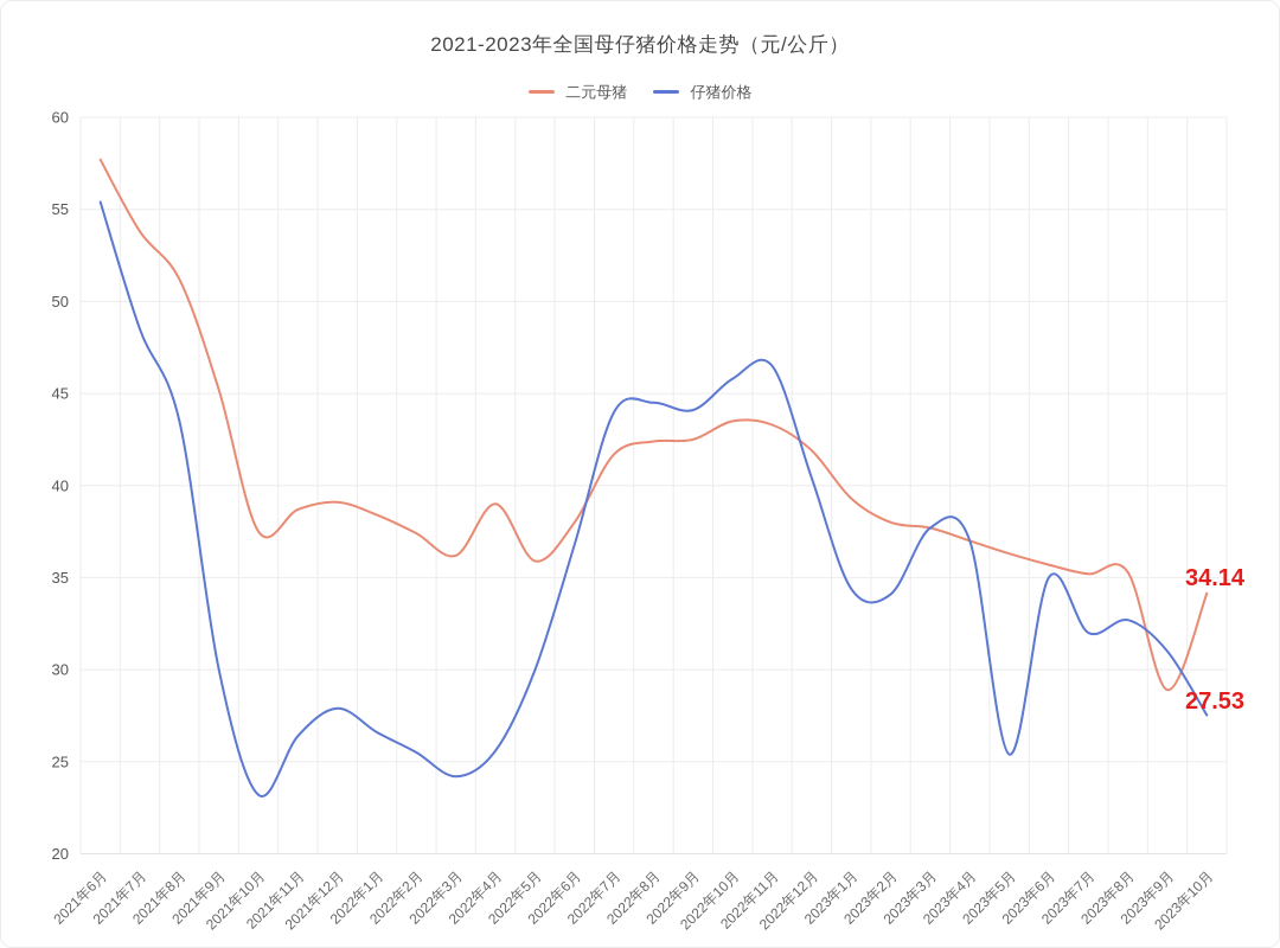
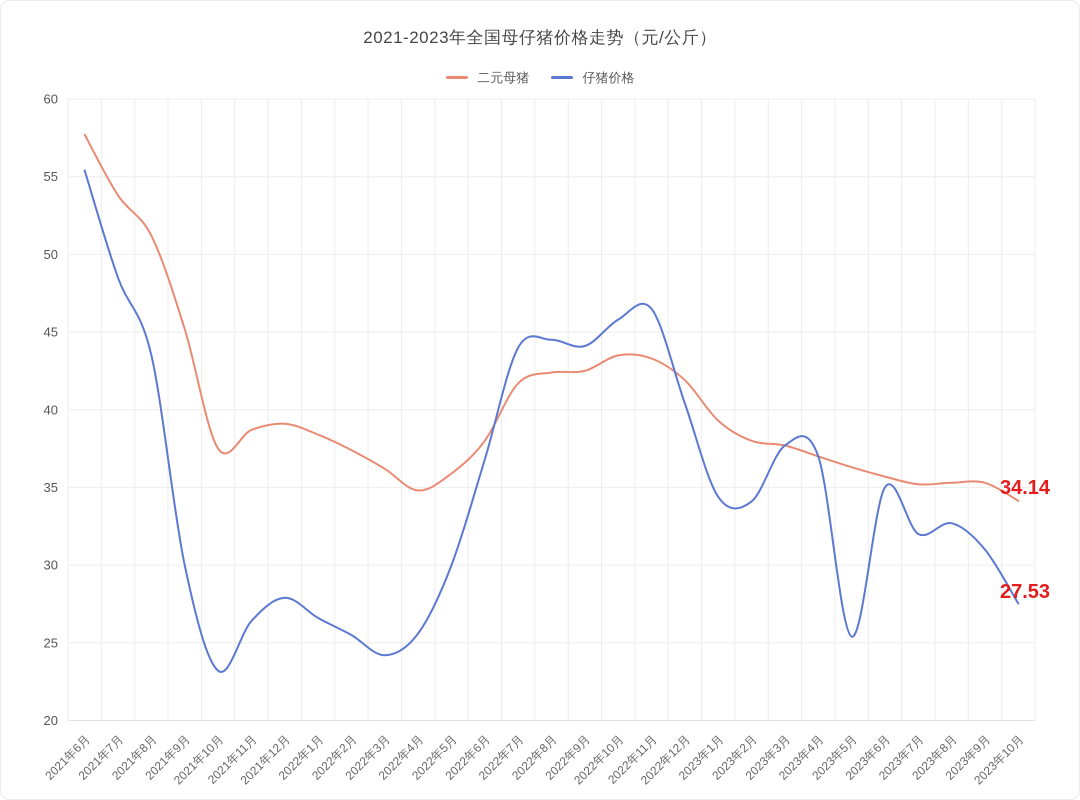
二元母猪/2022年4月: 39.0 -> 34.8
二元母猪/2023年9月: 28.9 -> 35.3
